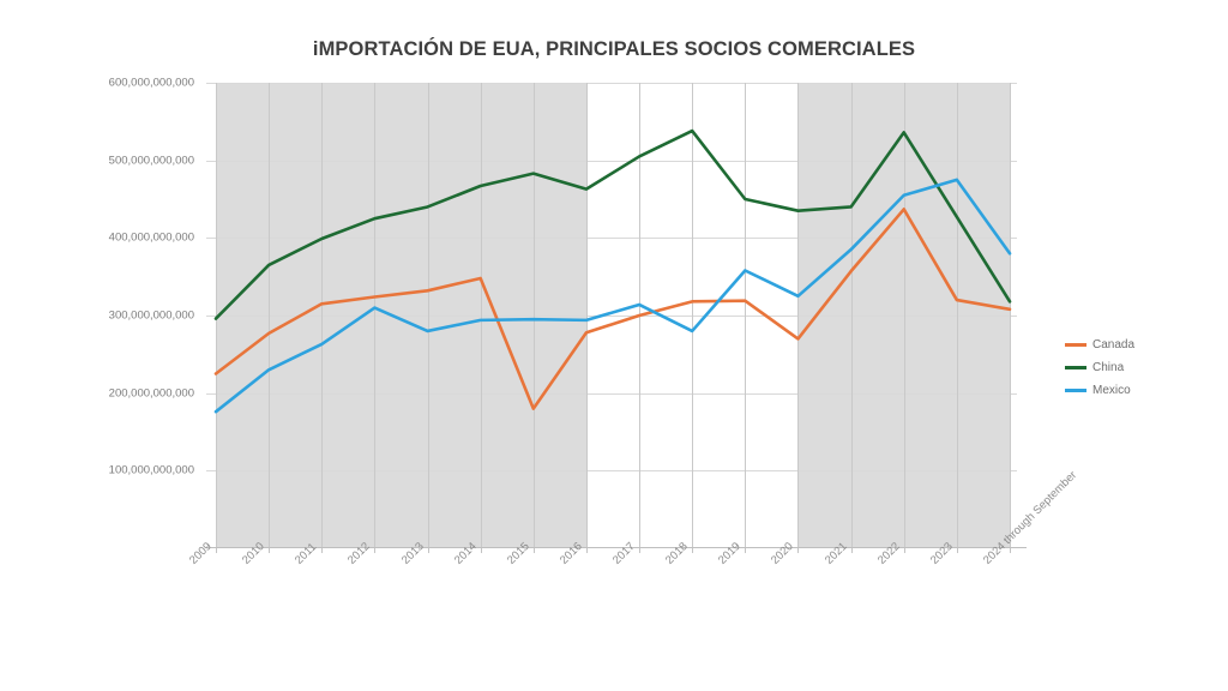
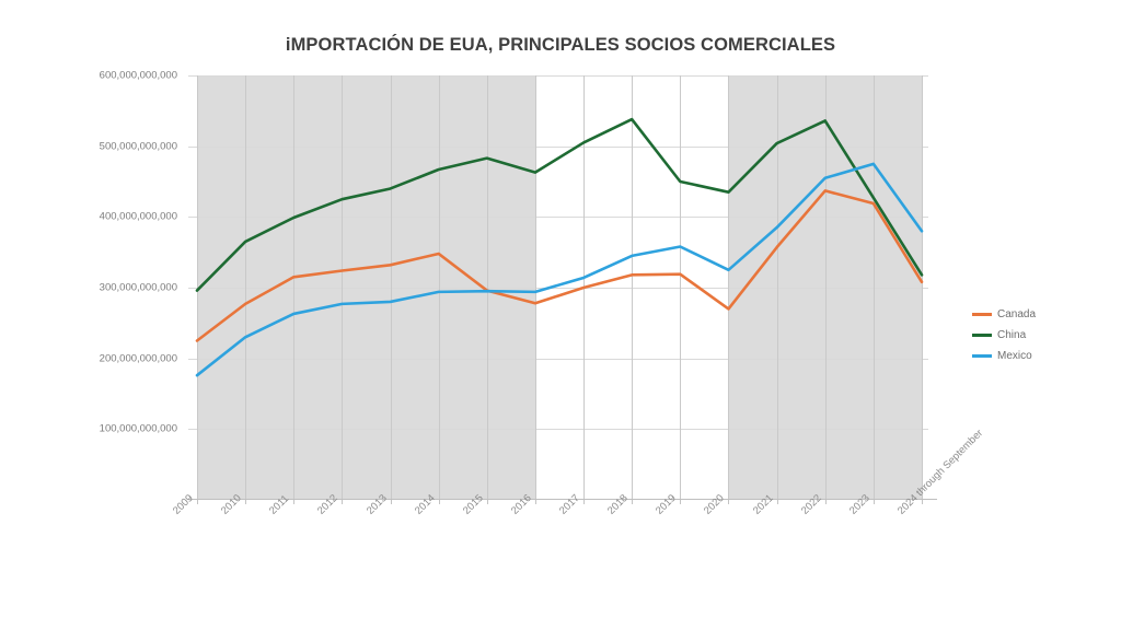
Mexico/2012: 310000000000 -> 280000000000
Canada/2015: 180000000000 -> 300000000000
Mexico/2018: 280000000000 -> 340000000000
China/2021: 440000000000 -> 500000000000
Canada/2023: 320000000000 -> 420000000000
